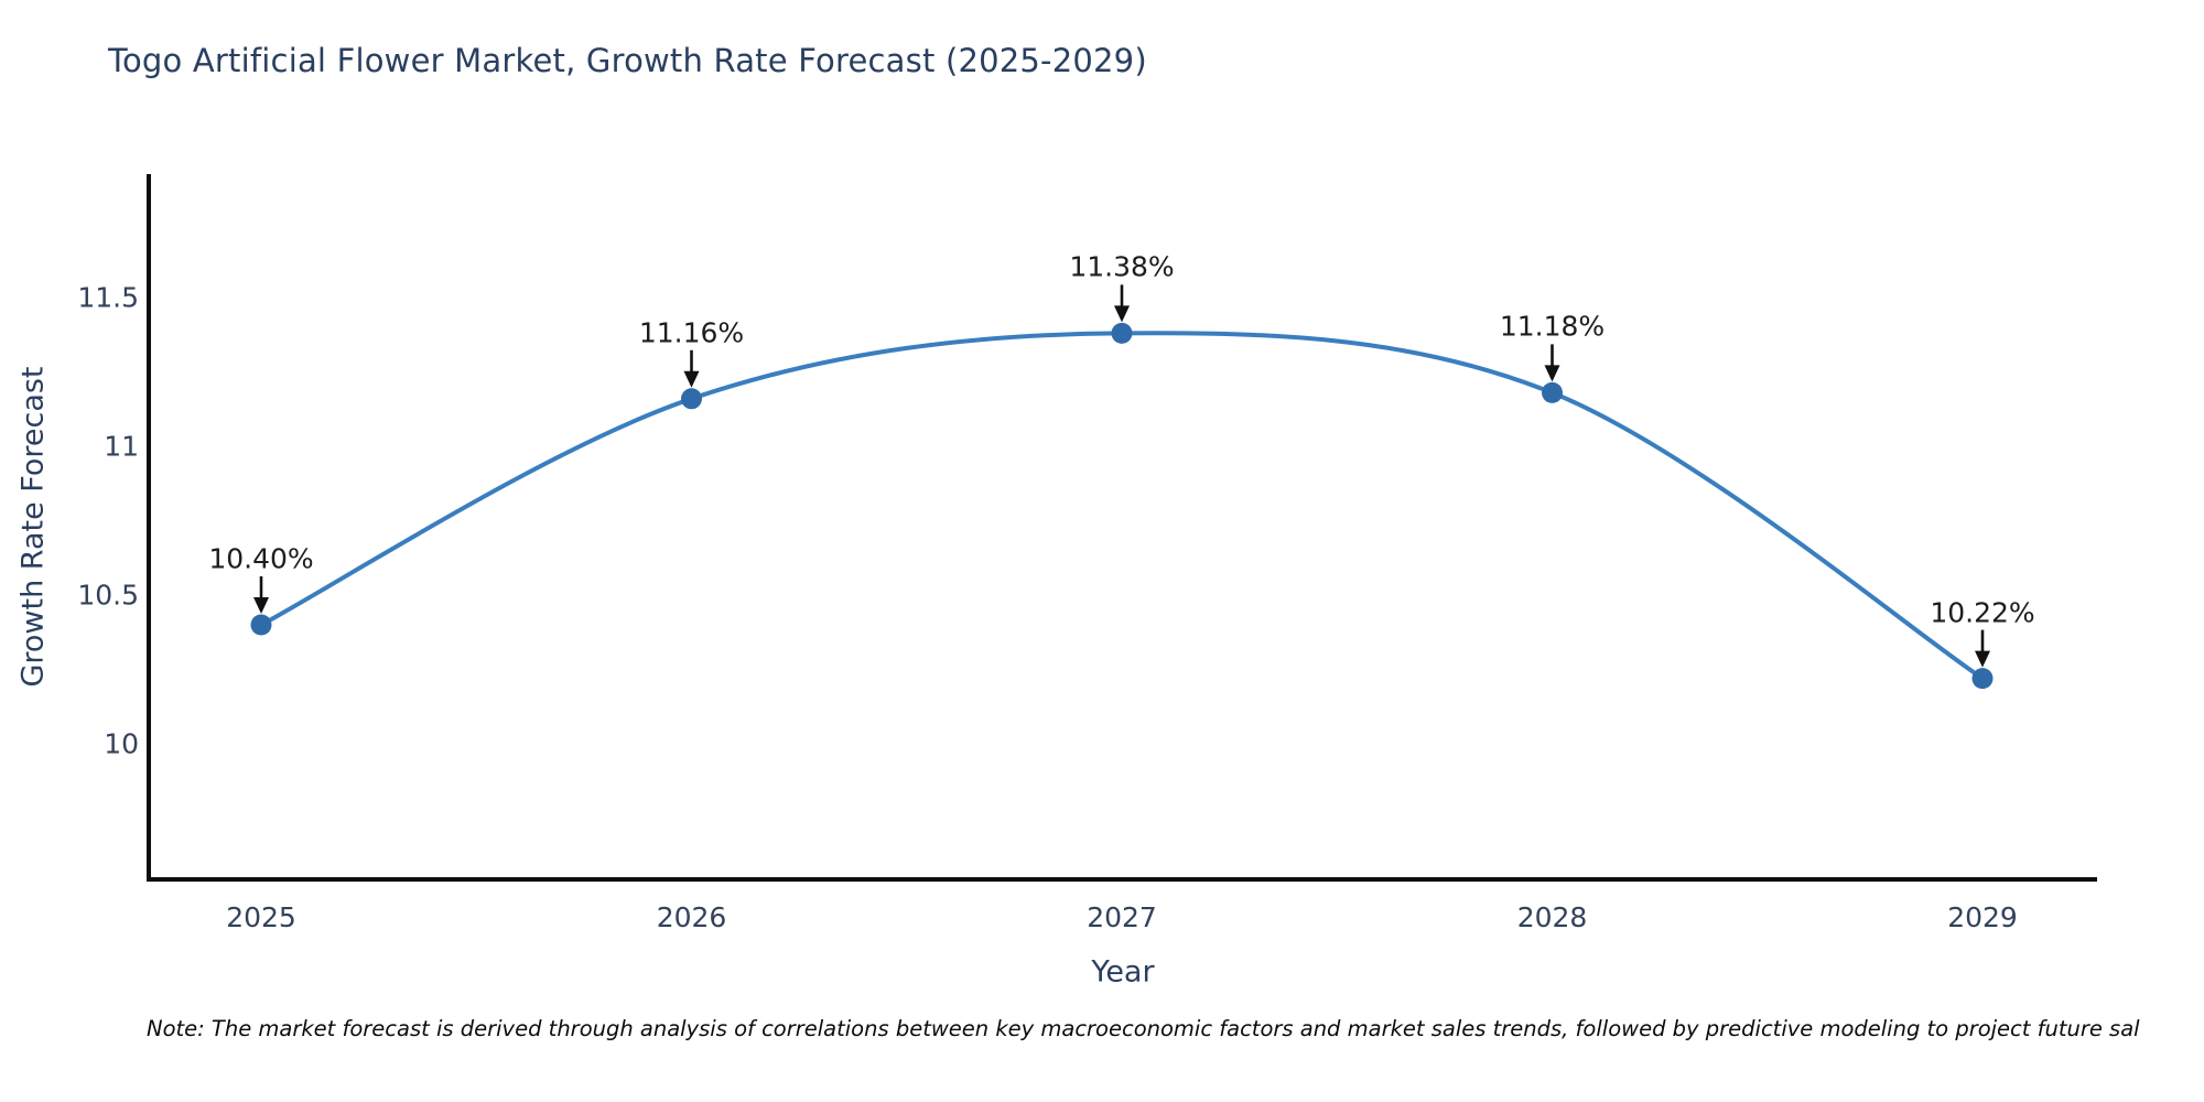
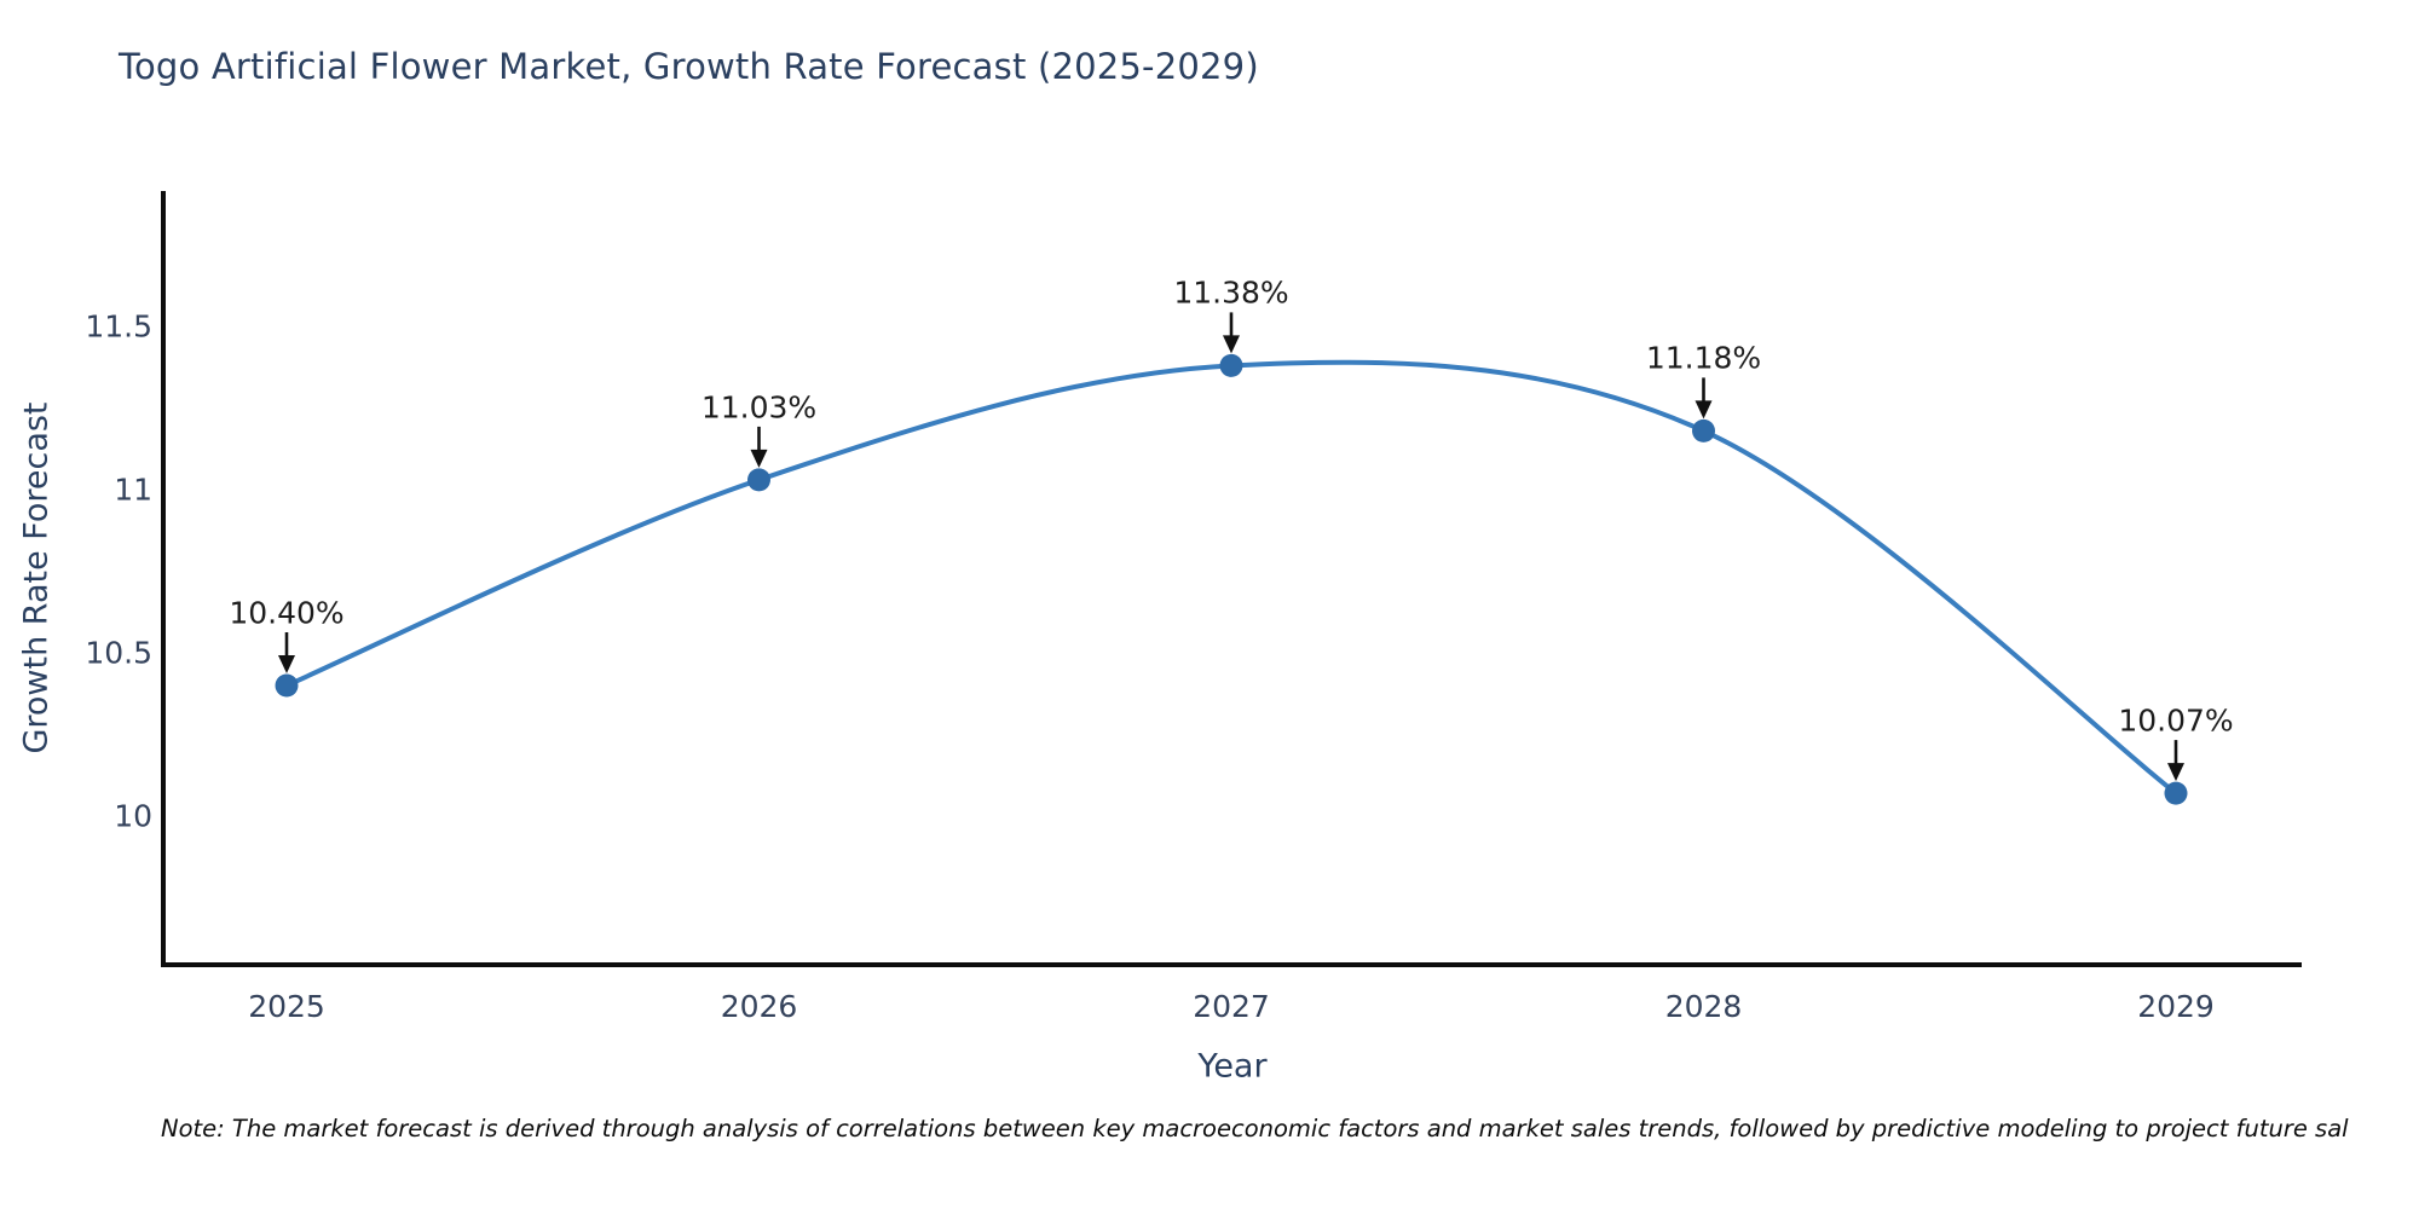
2026: 11.16% -> 11.03%
2029: 10.22% -> 10.07%
